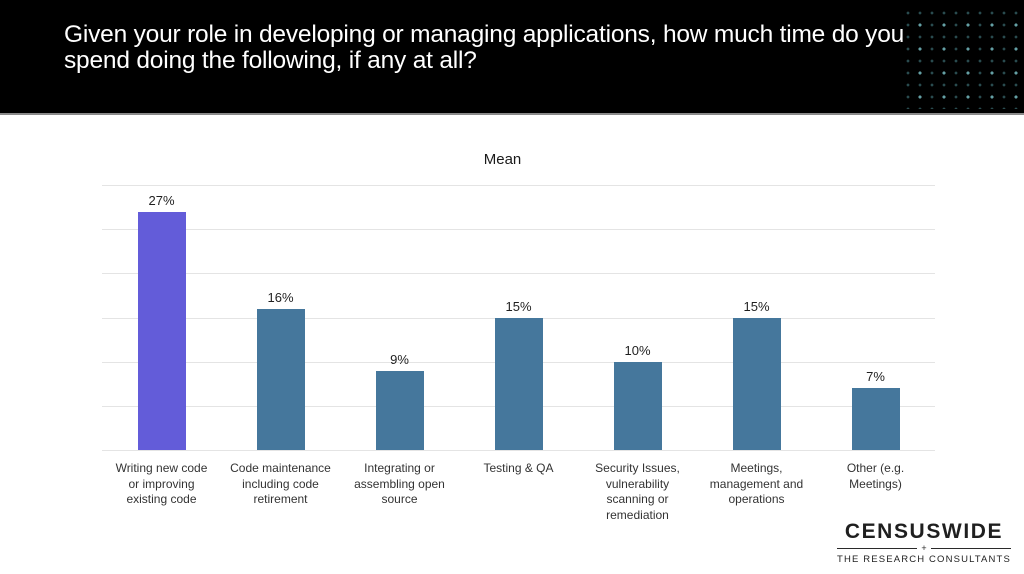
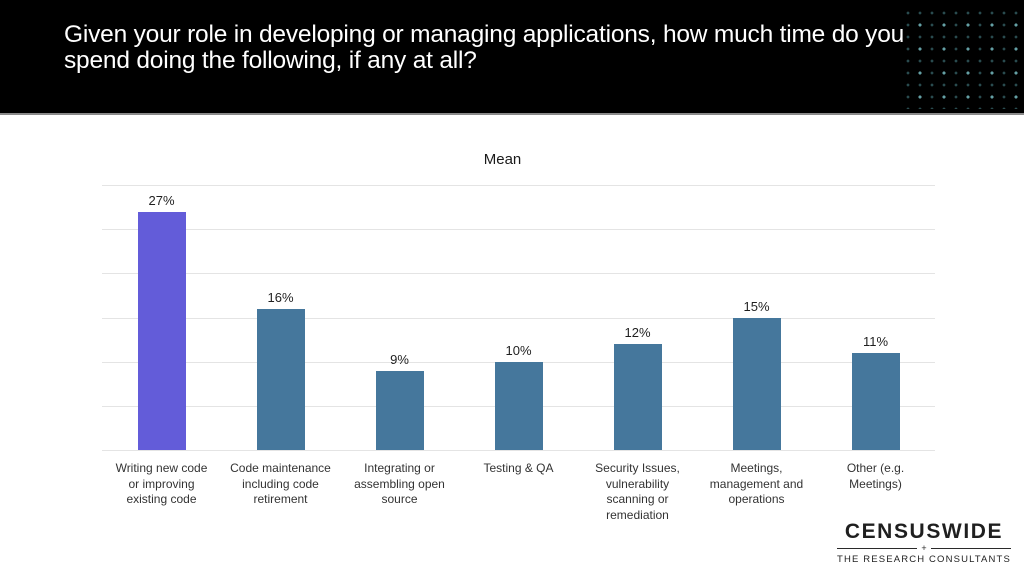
Testing & QA: 15% -> 10%
Security Issues, vulnerability scanning or remediation: 10% -> 12%
Other (e.g. Meetings): 7% -> 11%
